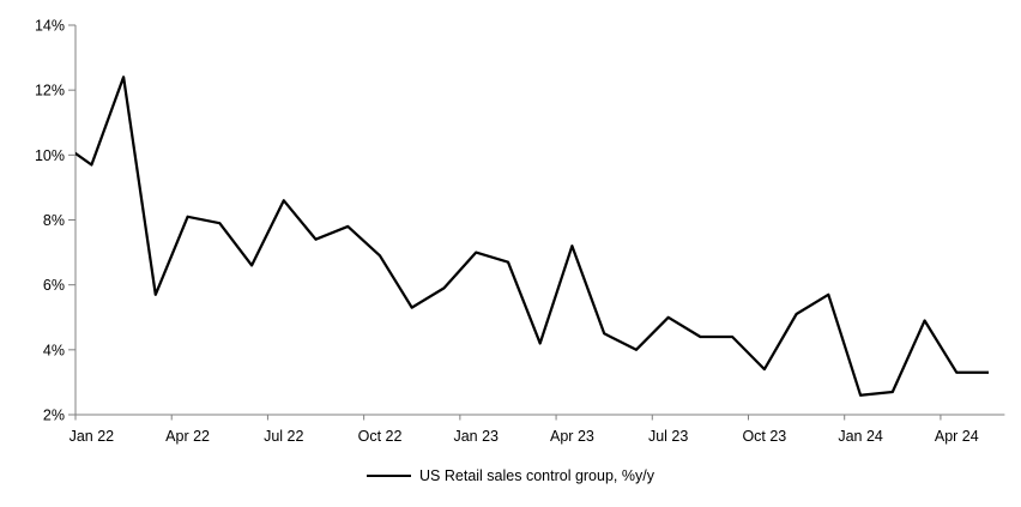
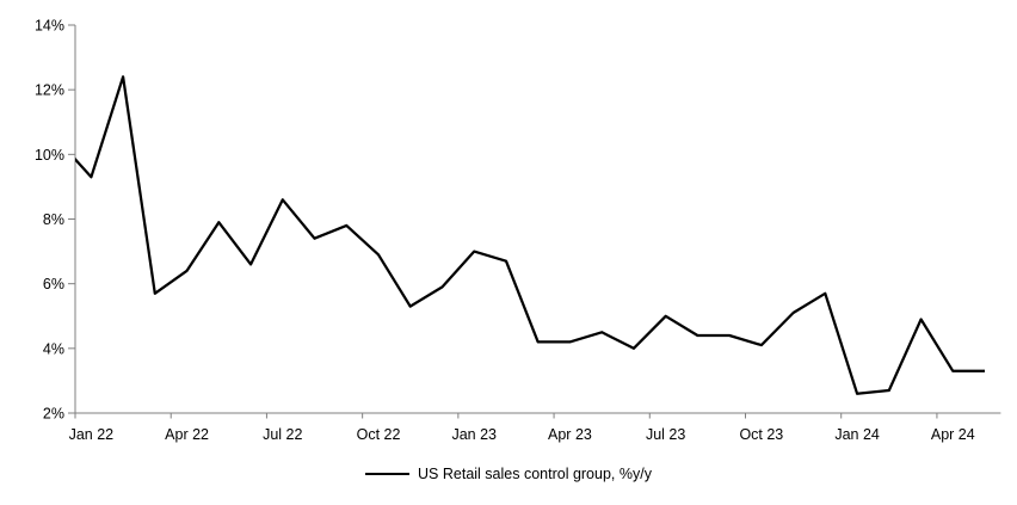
Jan 22: 9.7% -> 9.3%
Apr 22: 8.1% -> 6.4%
Apr 23: 7.2% -> 4.2%
Oct 23: 3.4% -> 4.1%
